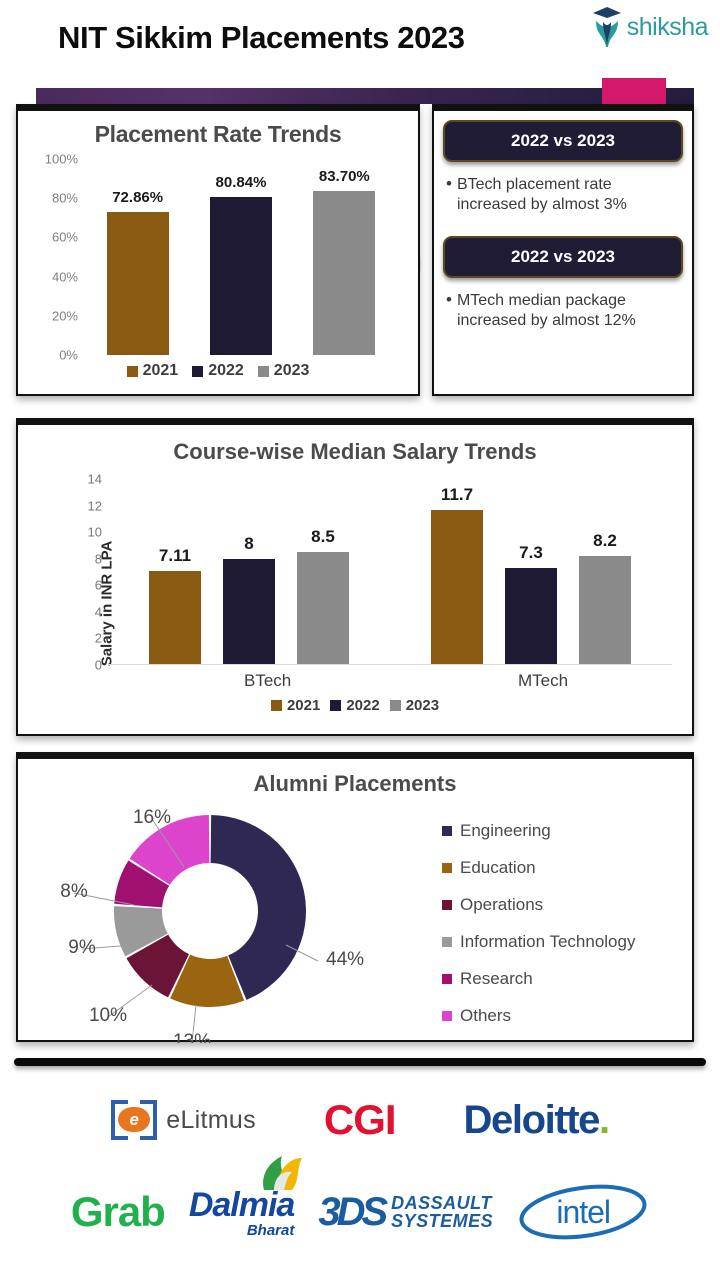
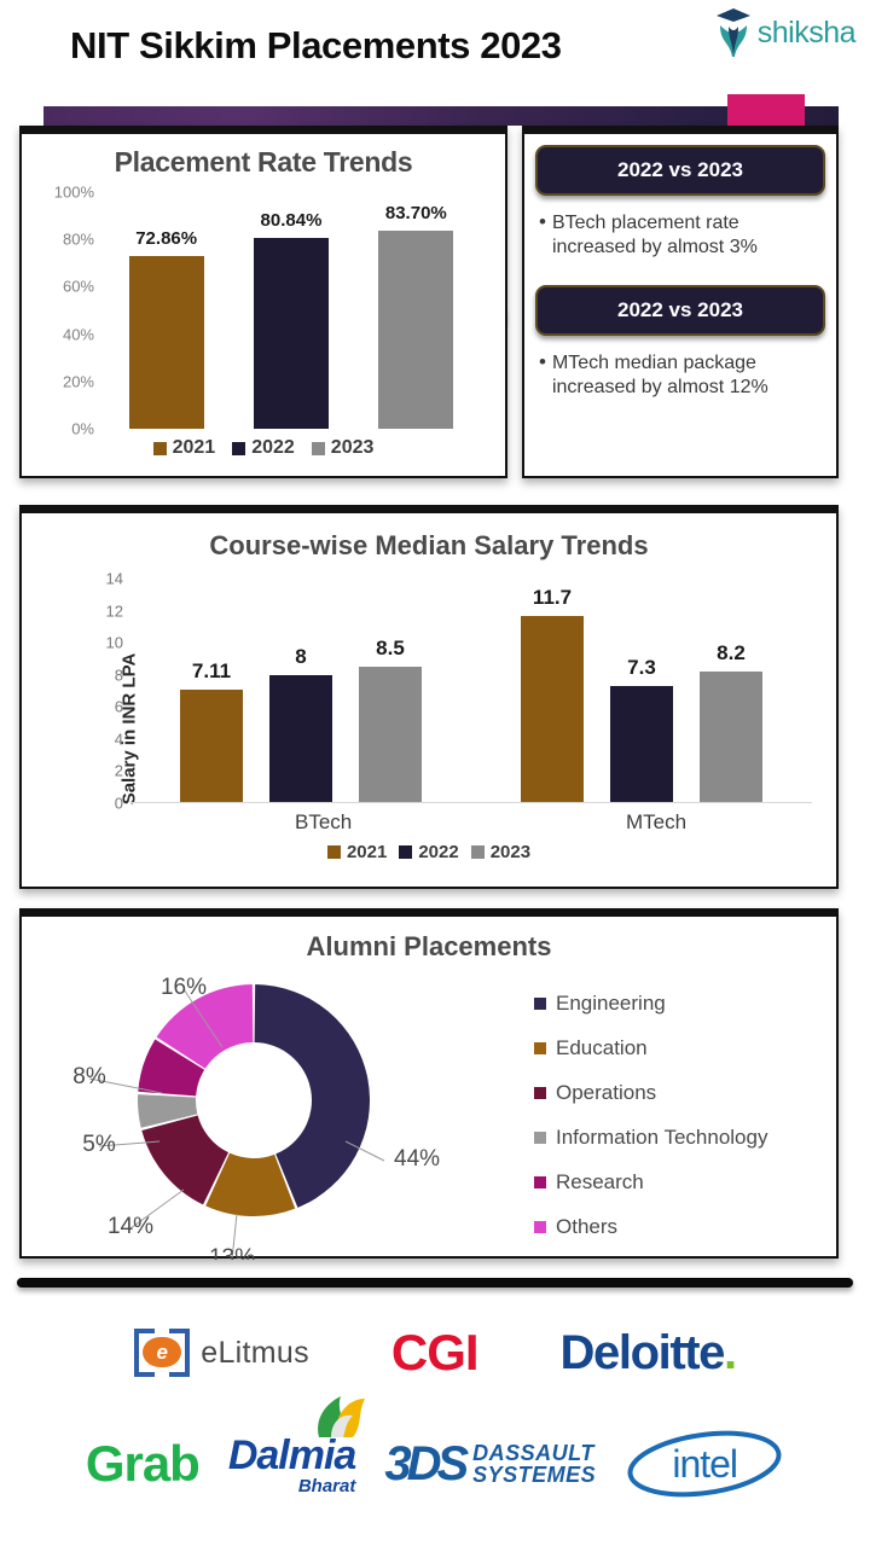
Alumni Placements/Operations: 10% -> 14%
Alumni Placements/Information Technology: 9% -> 5%
